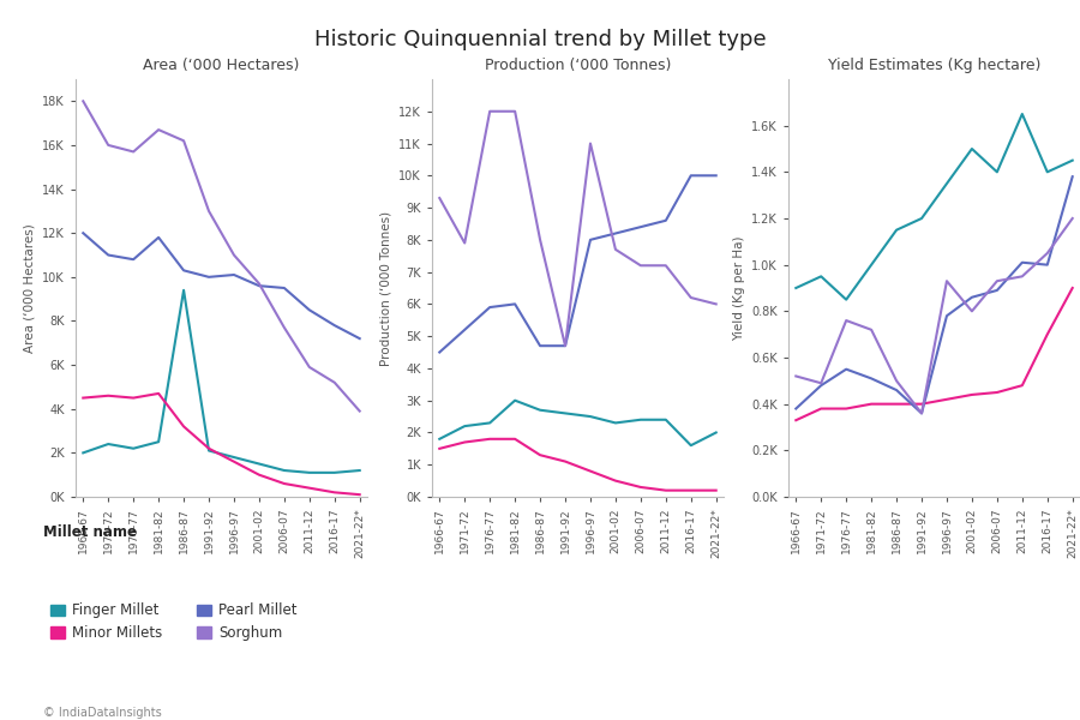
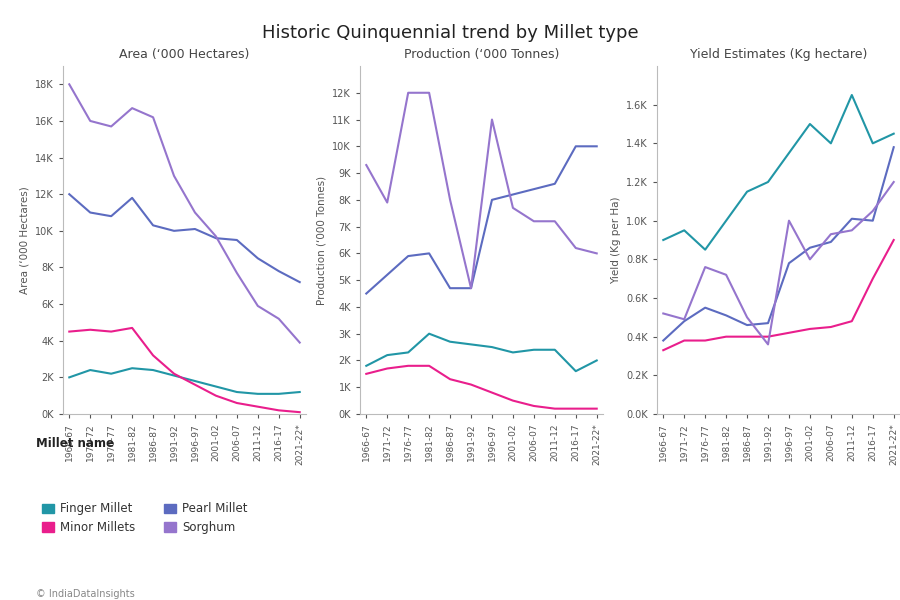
Area (‘000 Hectares)/Finger Millet/1986-87: 9.4K -> 2.4K
Yield Estimates (Kg hectare)/Pearl Millet/1991-92: 0.36K -> 0.47K
Yield Estimates (Kg hectare)/Sorghum/1996-97: 0.93K -> 1.00K
